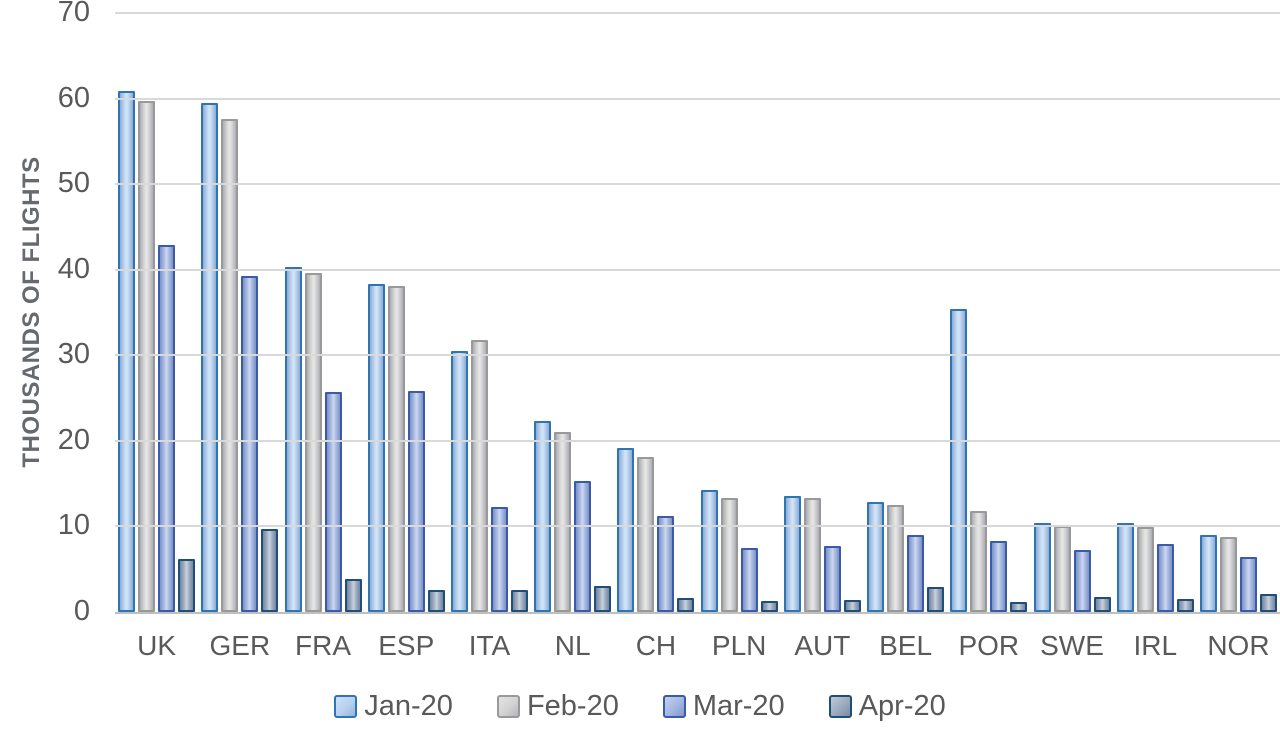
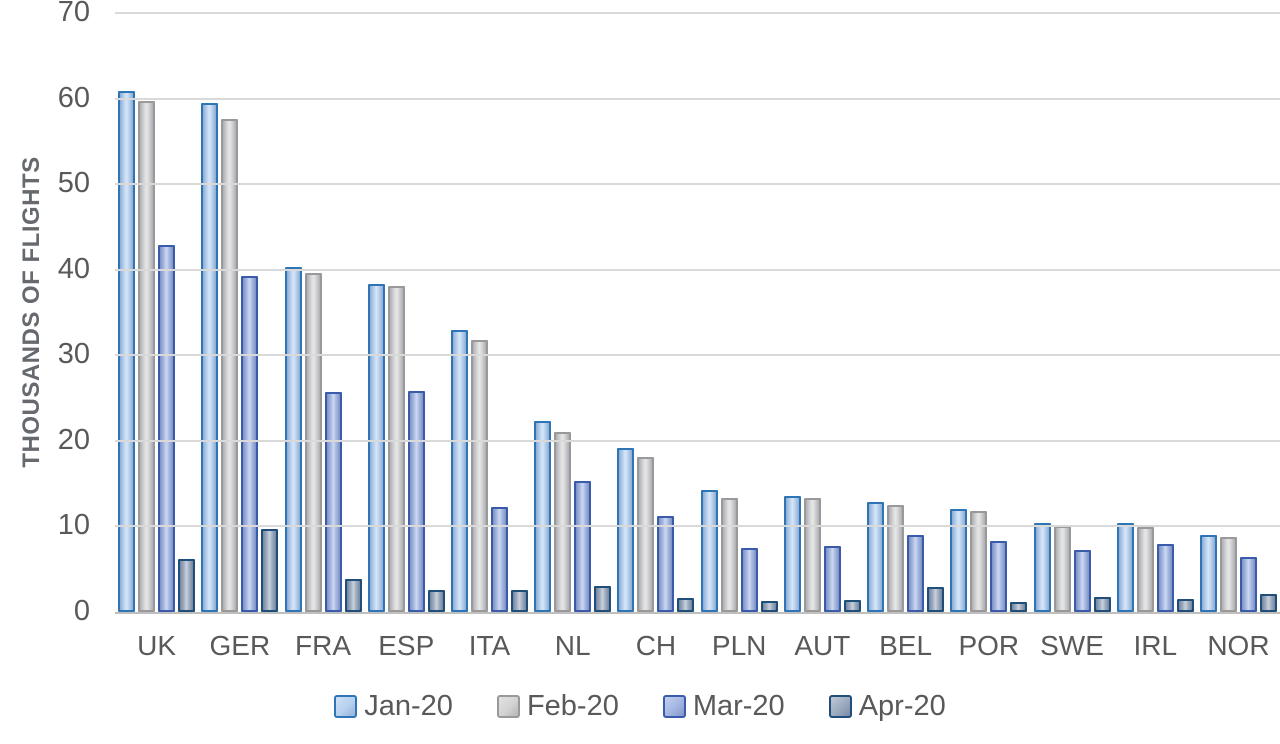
Jan-20/ITA: 30 -> 32
Jan-20/POR: 35 -> 12
